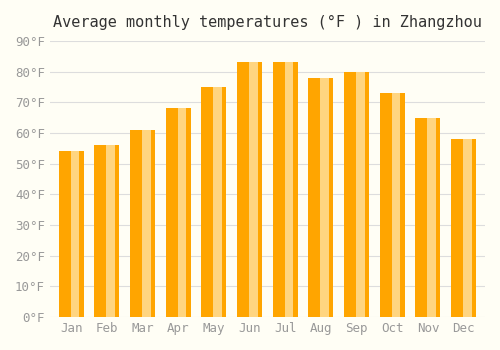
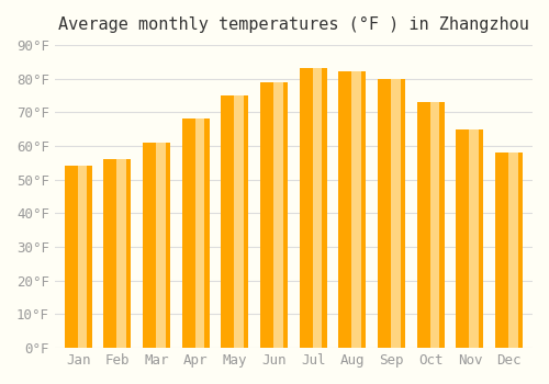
Jun: 83°F -> 79°F
Aug: 78°F -> 82°F
